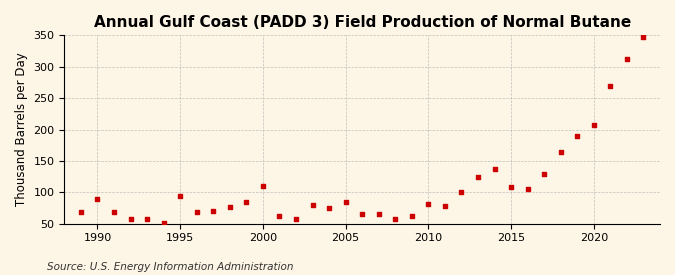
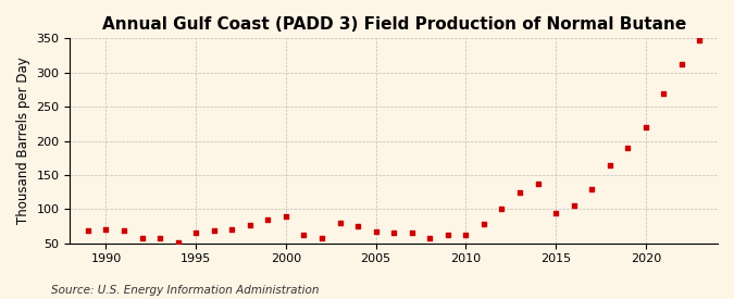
1990: 90 -> 70
1995: 94 -> 65
2000: 110 -> 90
2005: 84 -> 67
2010: 82 -> 62
2015: 108 -> 95
2020: 208 -> 220
